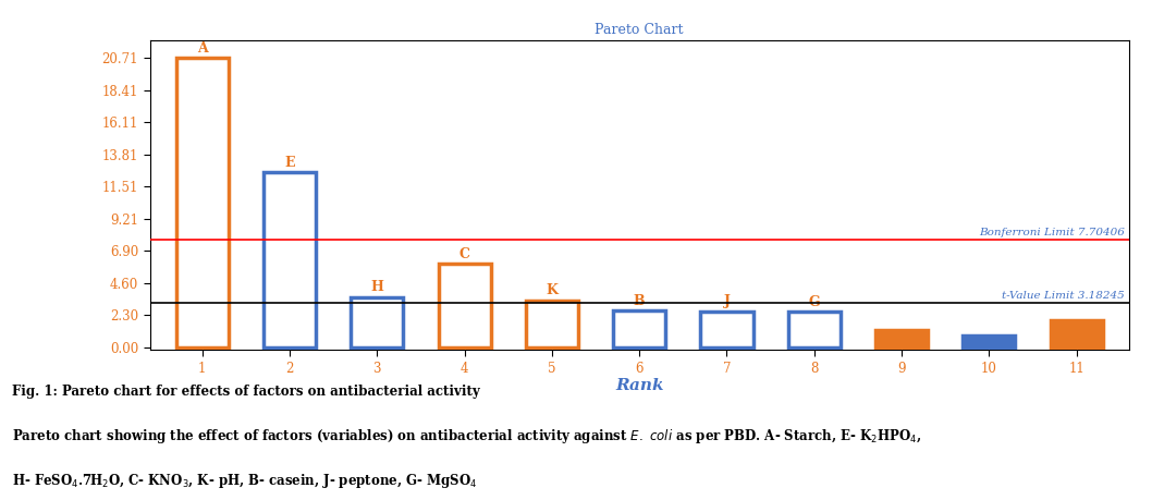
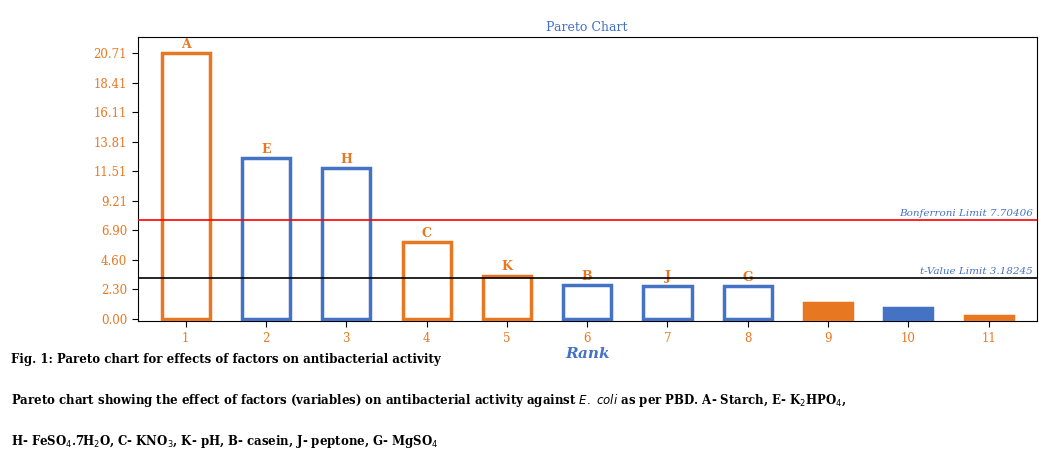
3: 3.6 -> 11.8
11: 1.9 -> 0.2
